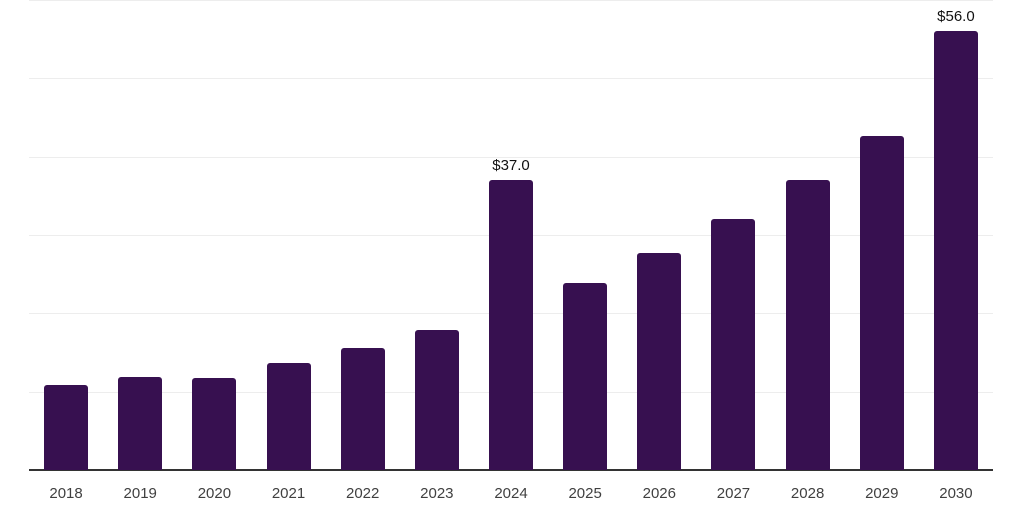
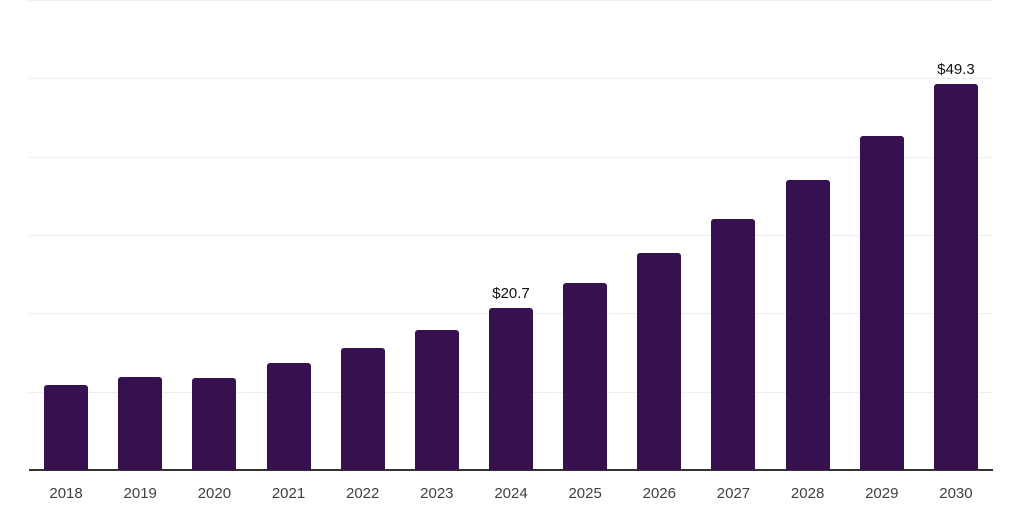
2024: $37.0 -> $20.7
2030: $56.0 -> $49.3
